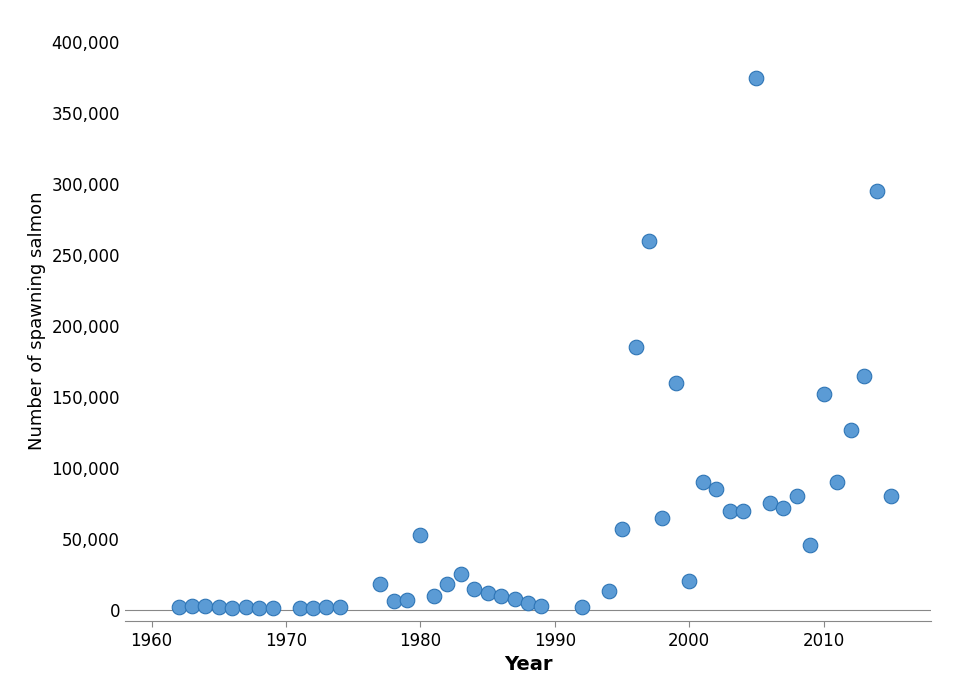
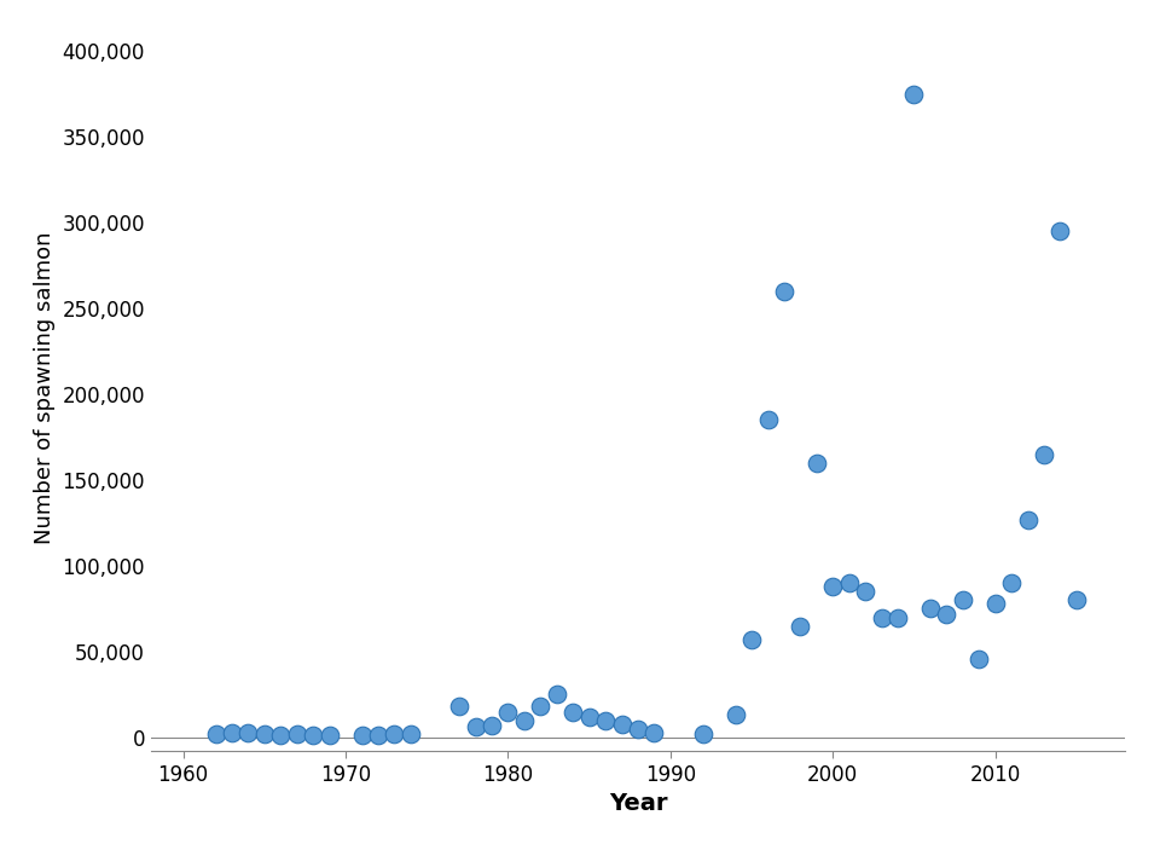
1980: 53,000 -> 15,000
2000: 20,000 -> 88,000
2010: 152,000 -> 78,000
